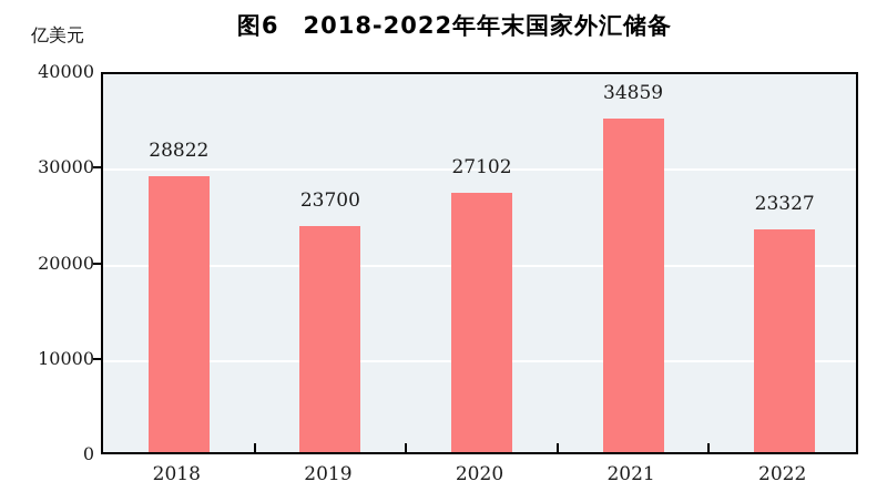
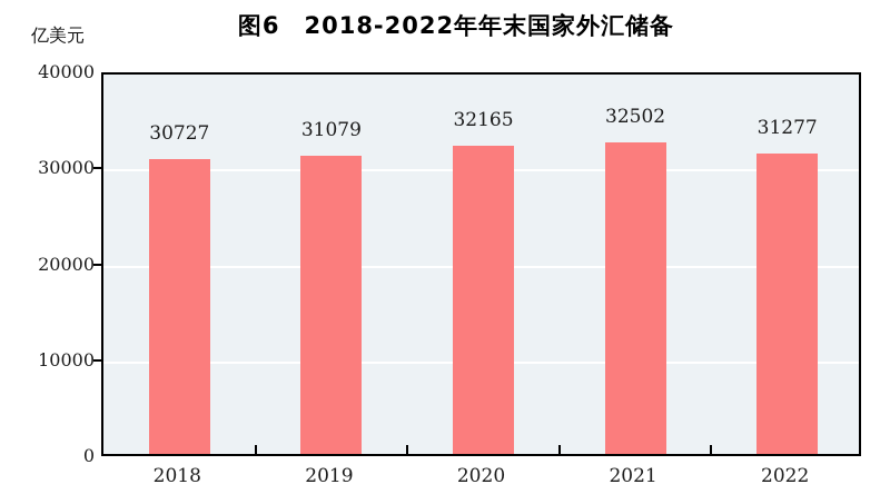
2018: 28822 -> 30727
2019: 23700 -> 31079
2020: 27102 -> 32165
2021: 34859 -> 32502
2022: 23327 -> 31277
